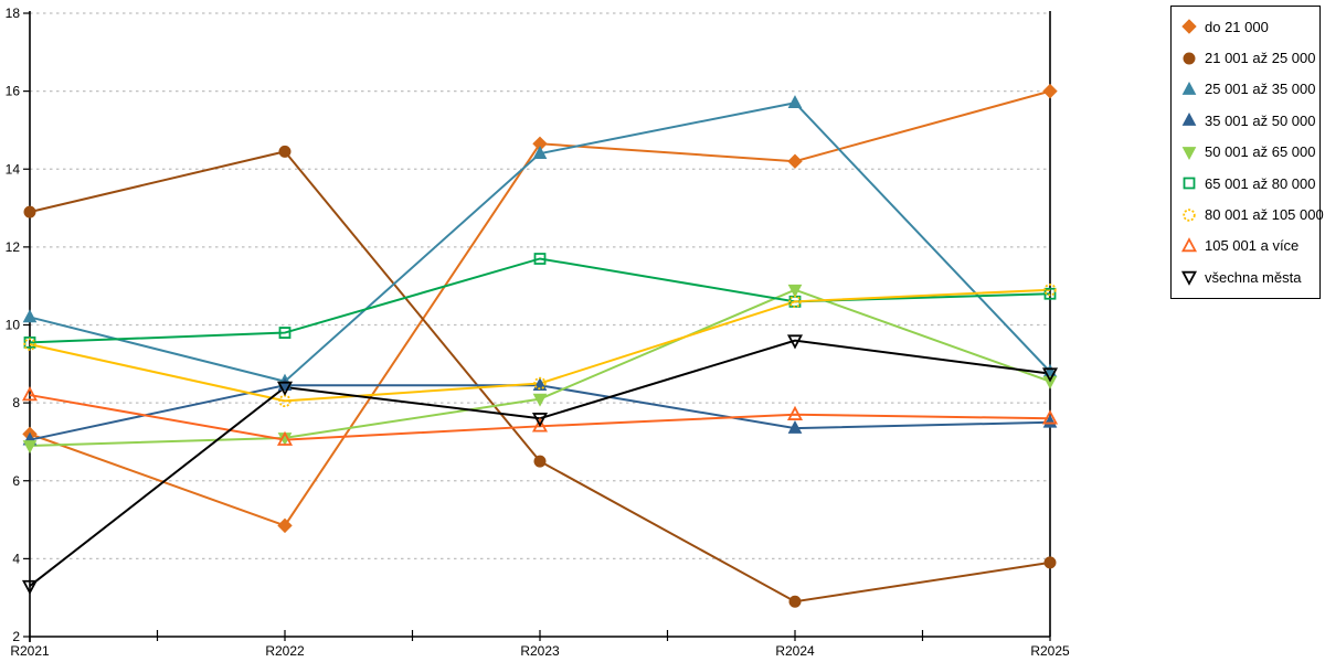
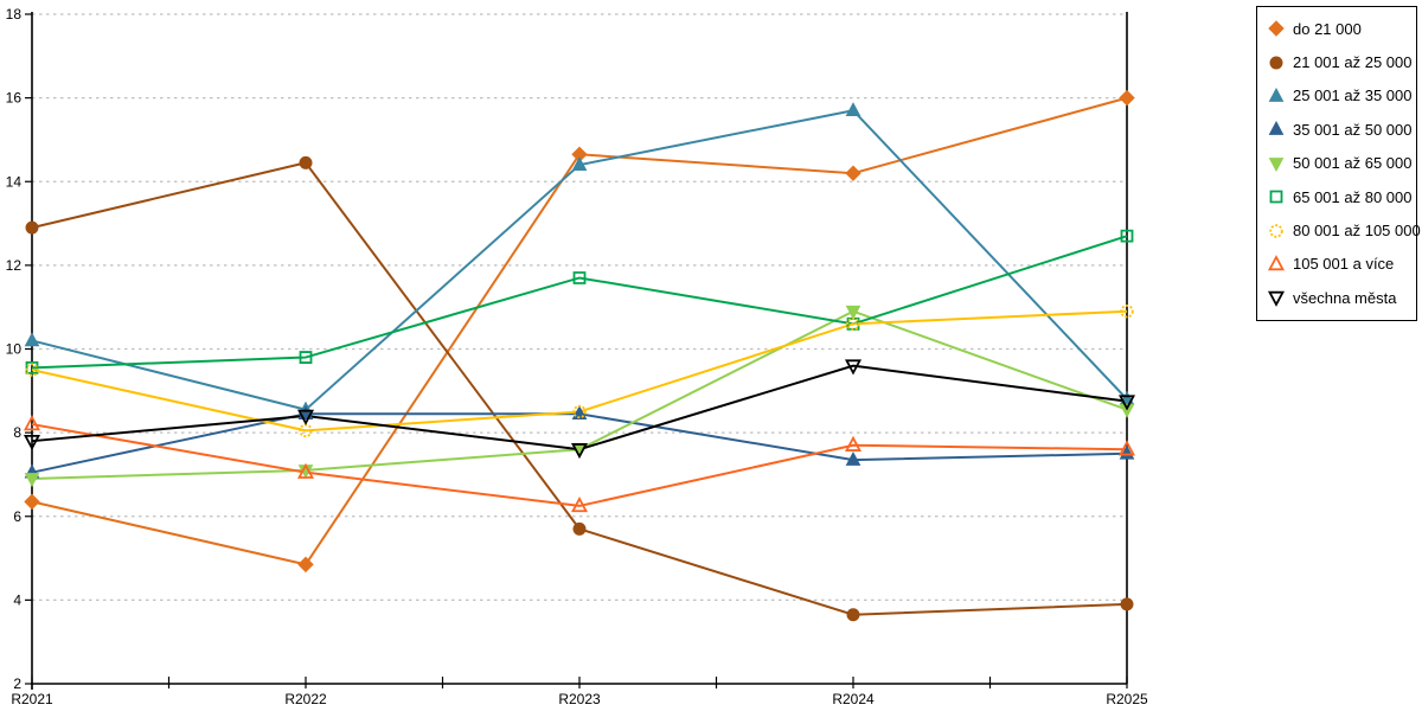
do 21 000/R2021: 7.2 -> 6.3
všechna města/R2021: 3.3 -> 7.8
21 001 až 25 000/R2023: 6.5 -> 5.7
50 001 až 65 000/R2023: 8.1 -> 7.6
105 001 a více/R2023: 7.4 -> 6.2
21 001 až 25 000/R2024: 2.9 -> 3.6
65 001 až 80 000/R2025: 10.8 -> 12.7
